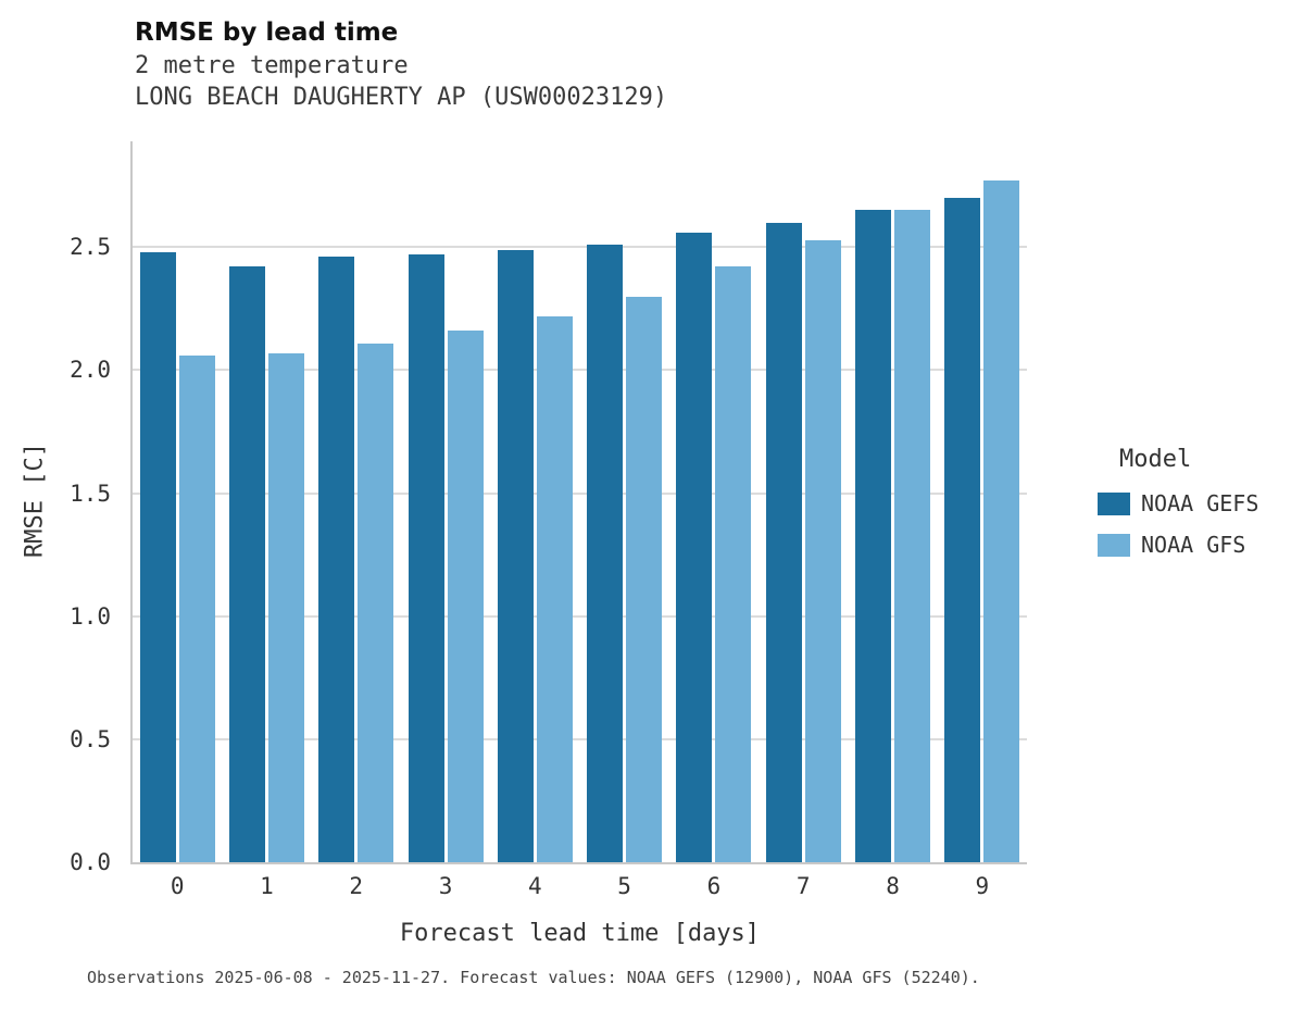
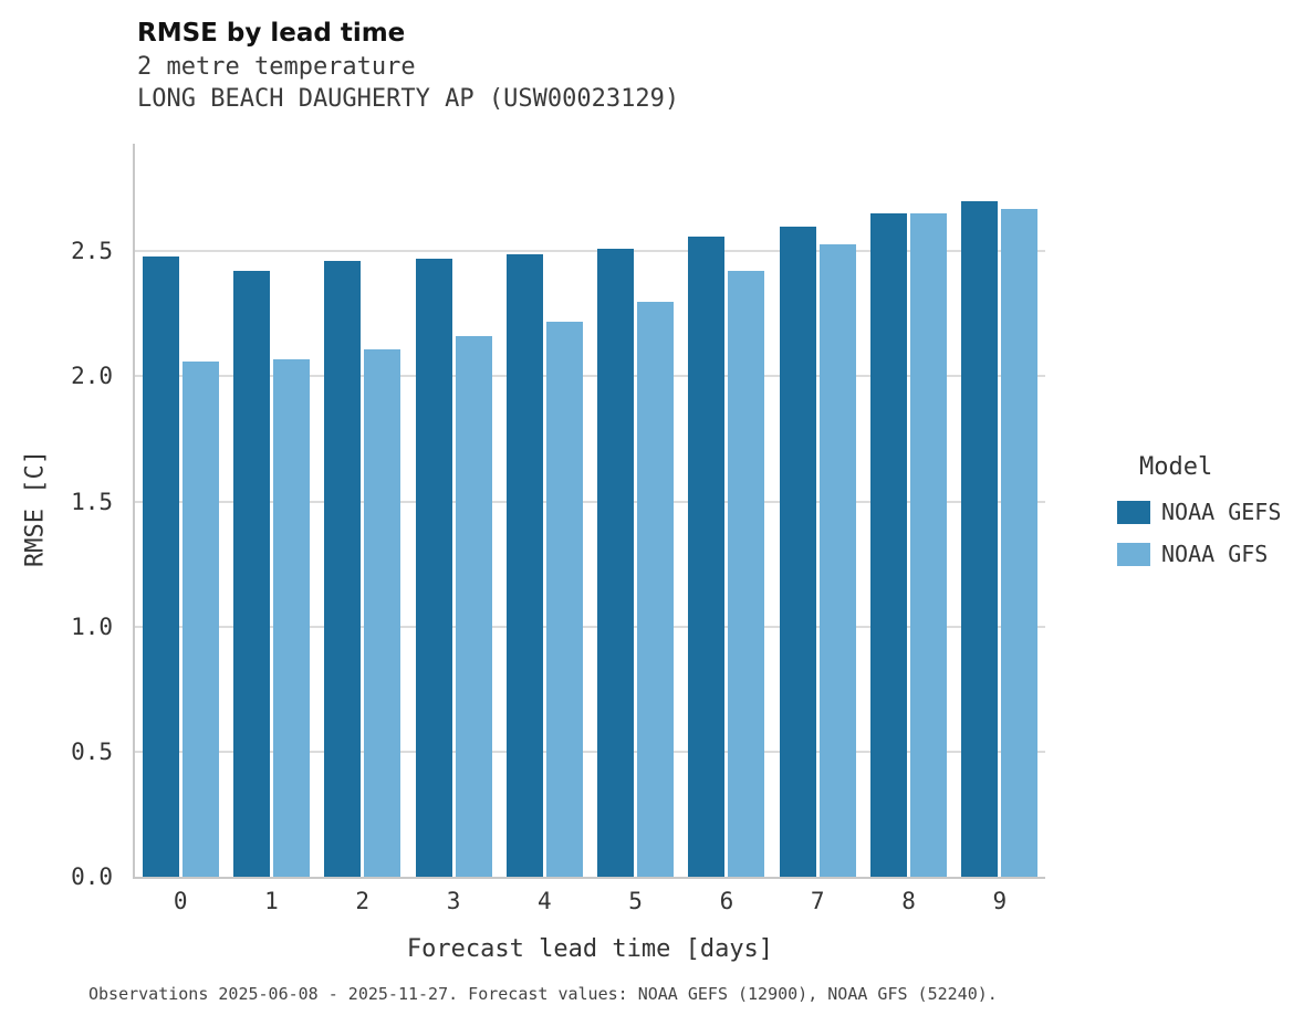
NOAA GFS/9: 2.77 -> 2.67
